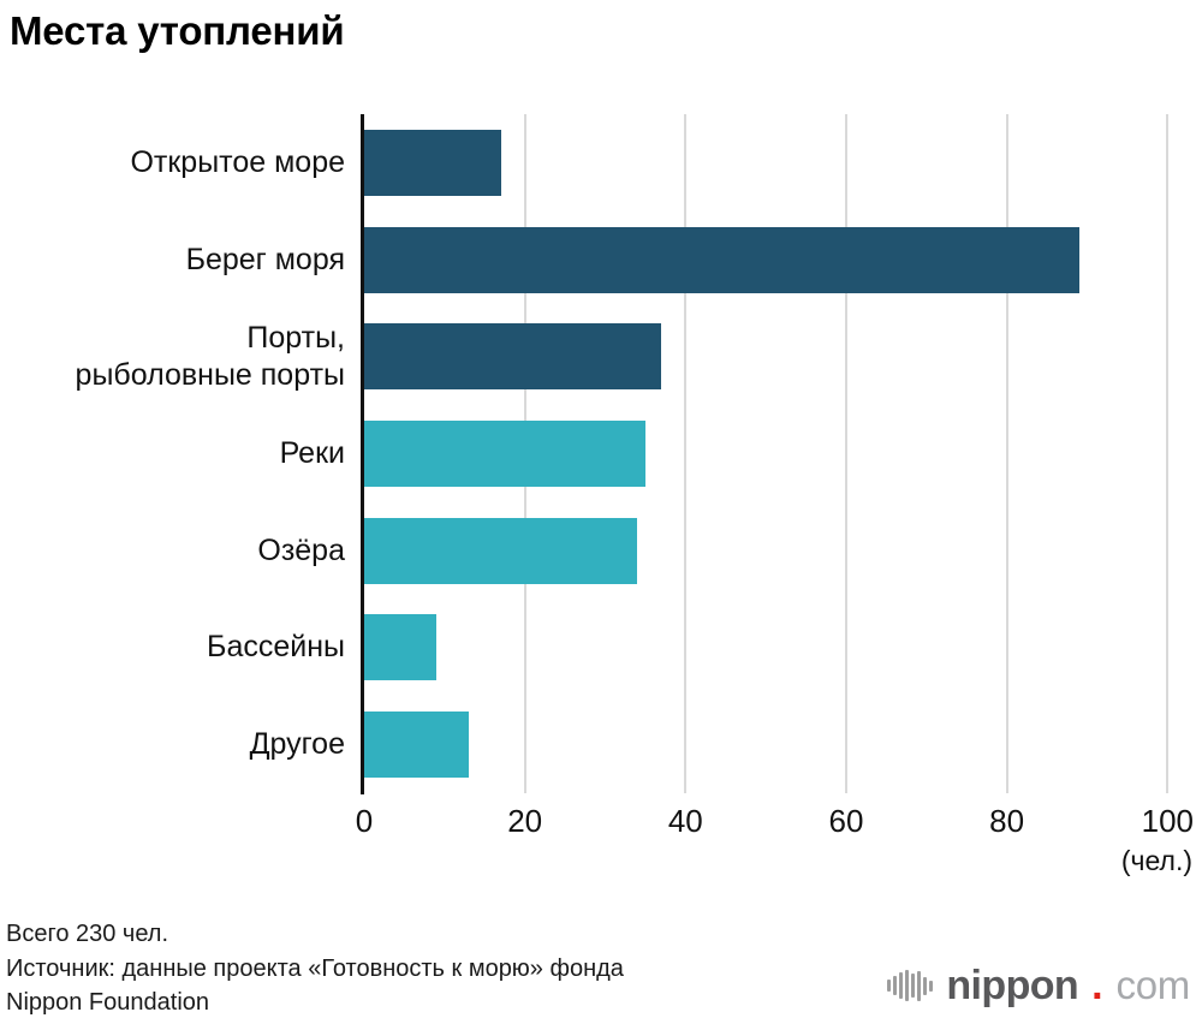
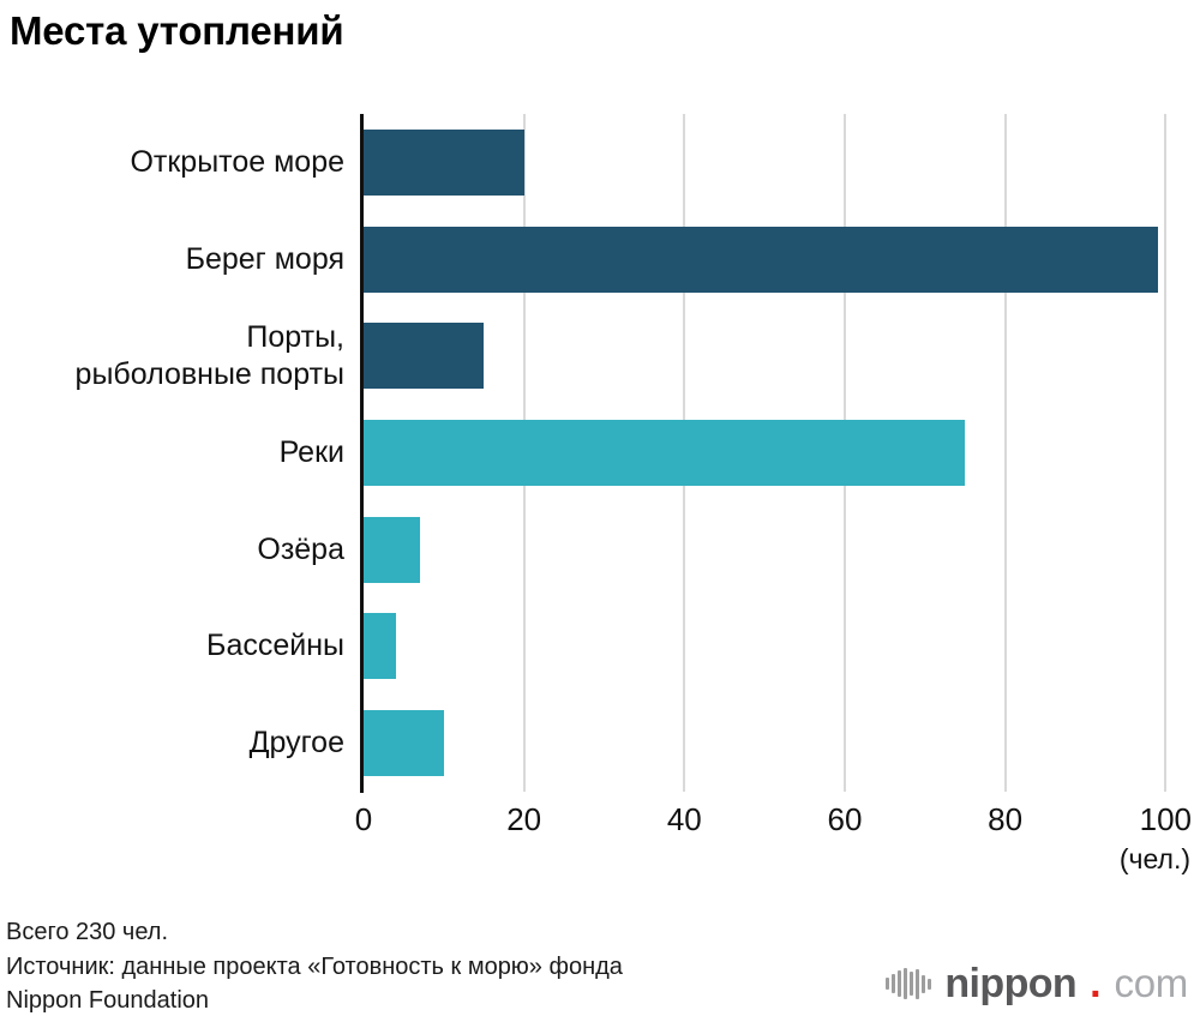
Открытое море: 17 -> 20
Берег моря: 89 -> 99
Порты, рыболовные порты: 37 -> 15
Реки: 35 -> 75
Озёра: 34 -> 7
Бассейны: 9 -> 4
Другое: 13 -> 10
